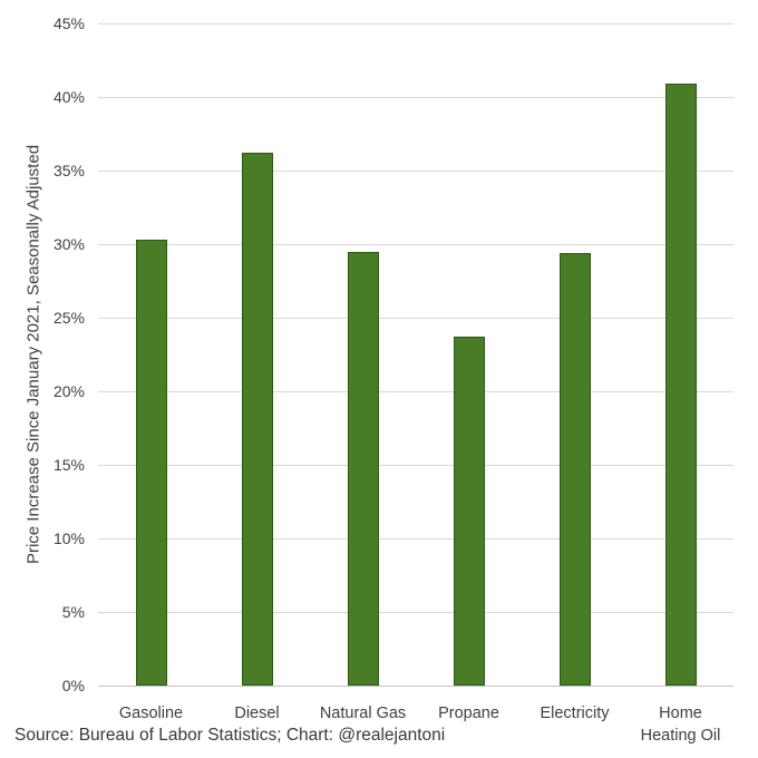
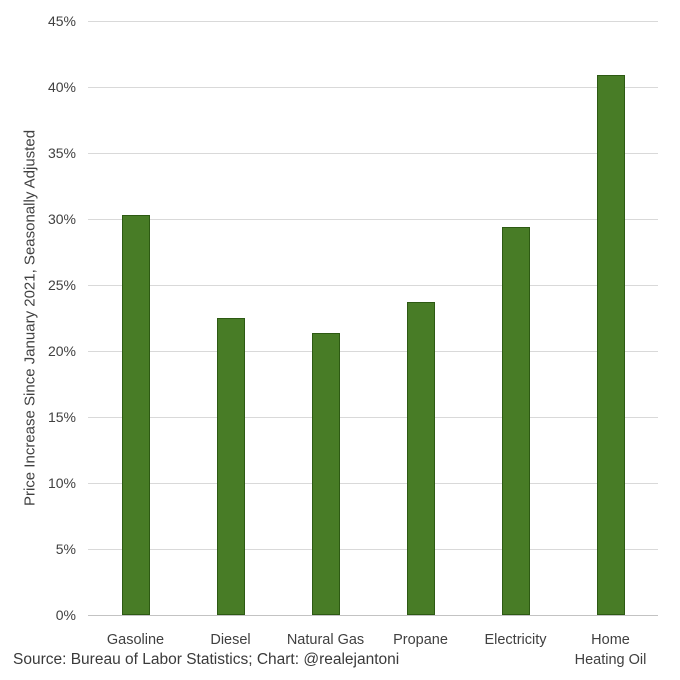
Diesel: 36.2% -> 22.5%
Natural Gas: 29.5% -> 21.4%
